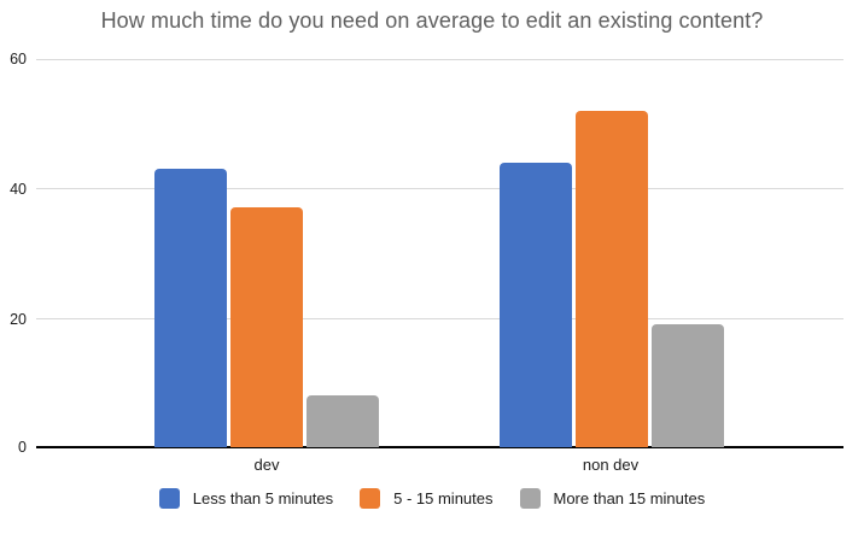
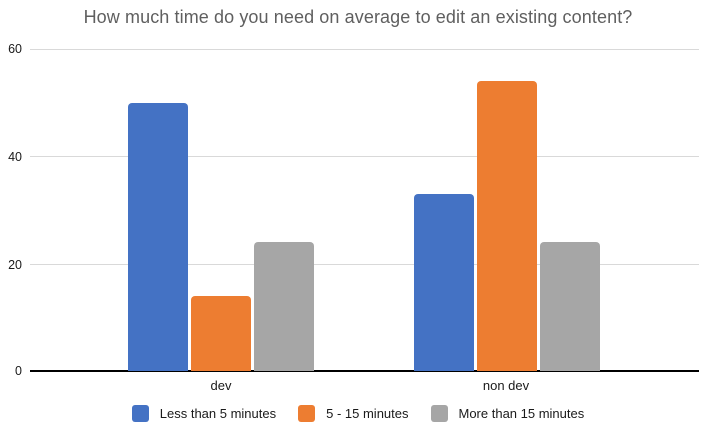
Less than 5 minutes/dev: 43 -> 50
5 - 15 minutes/dev: 37 -> 14
More than 15 minutes/dev: 8 -> 24
Less than 5 minutes/non dev: 44 -> 33
5 - 15 minutes/non dev: 52 -> 54
More than 15 minutes/non dev: 19 -> 24
